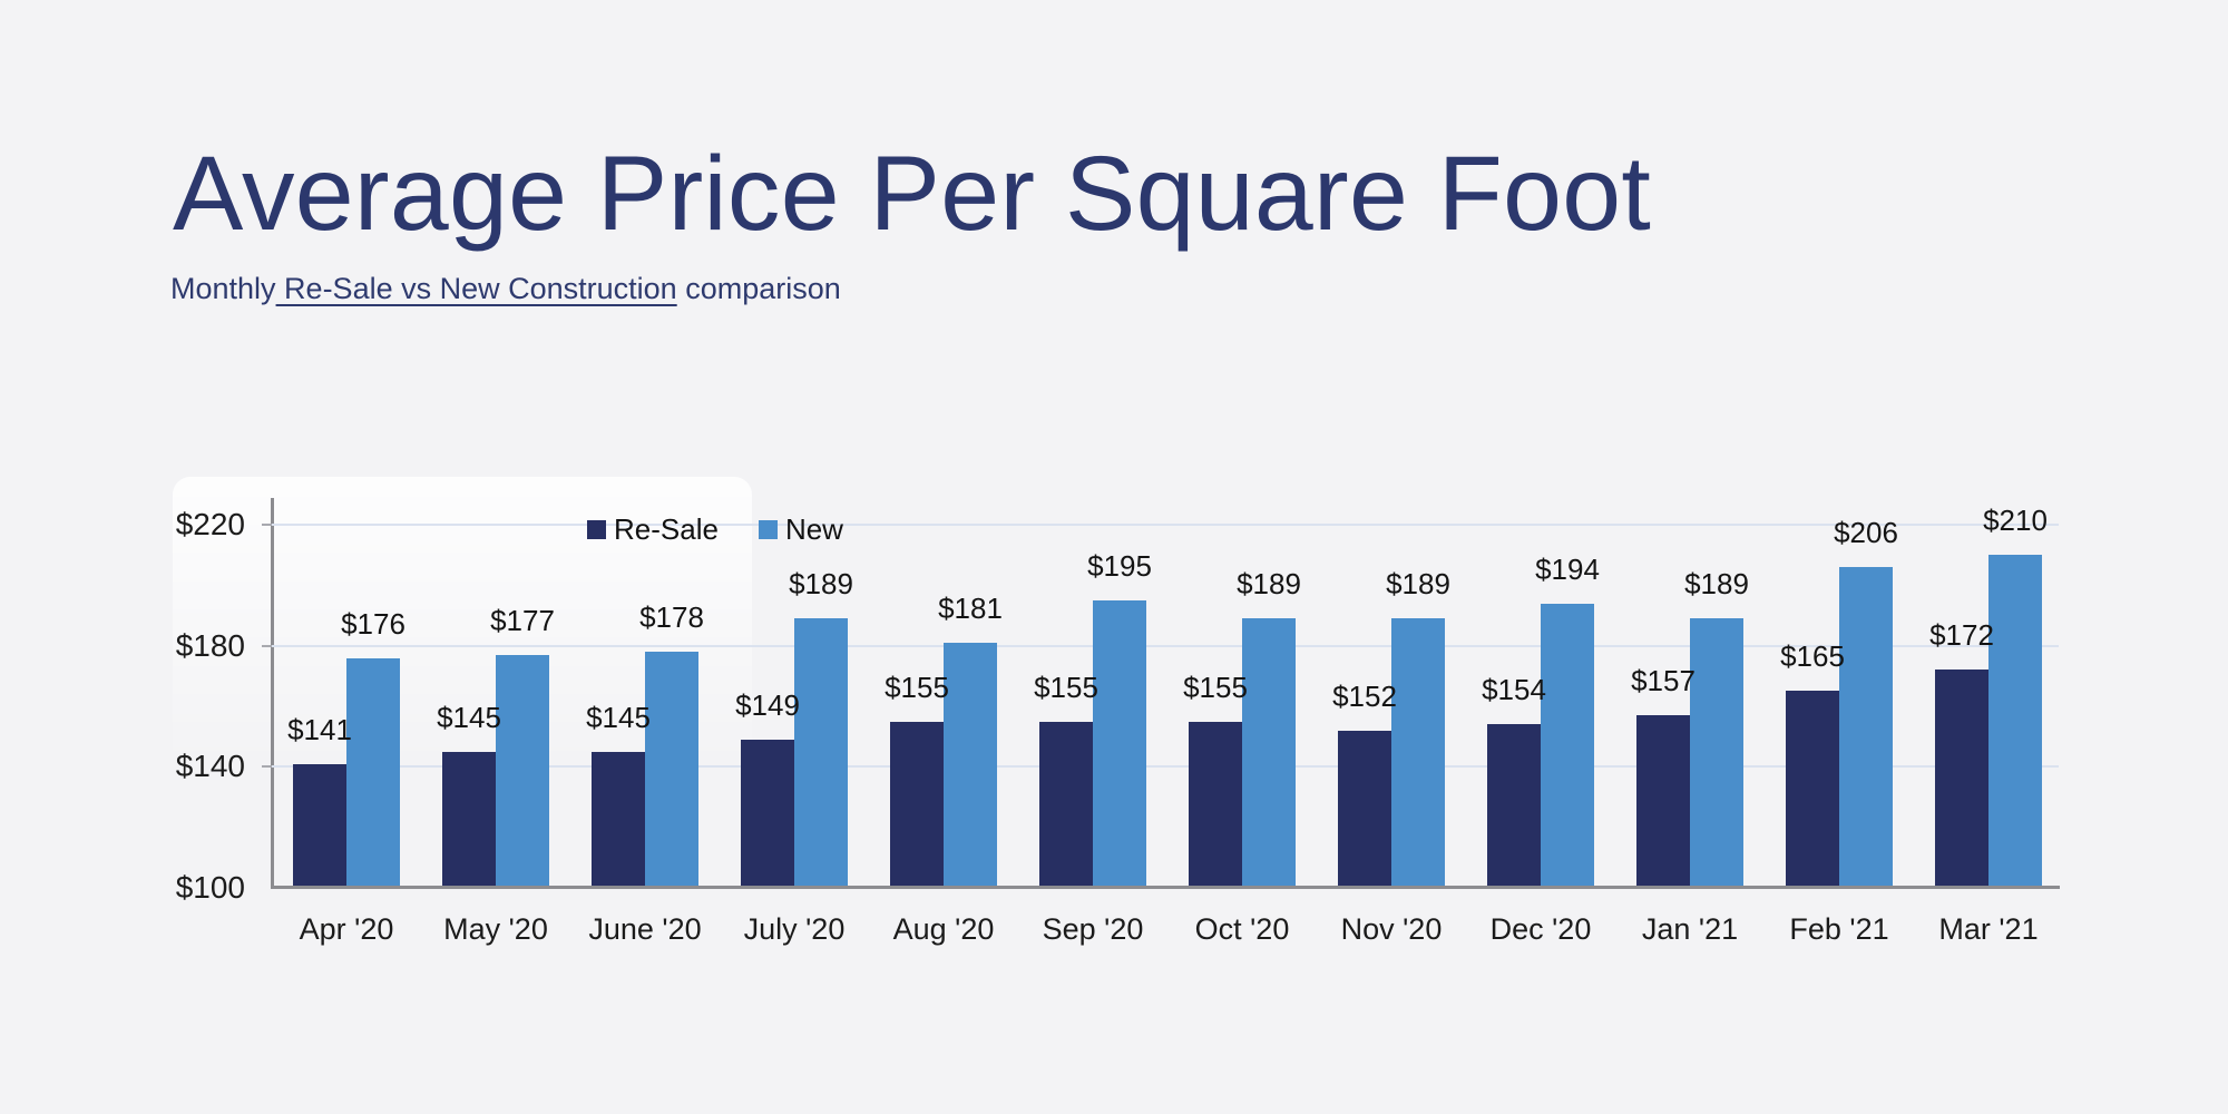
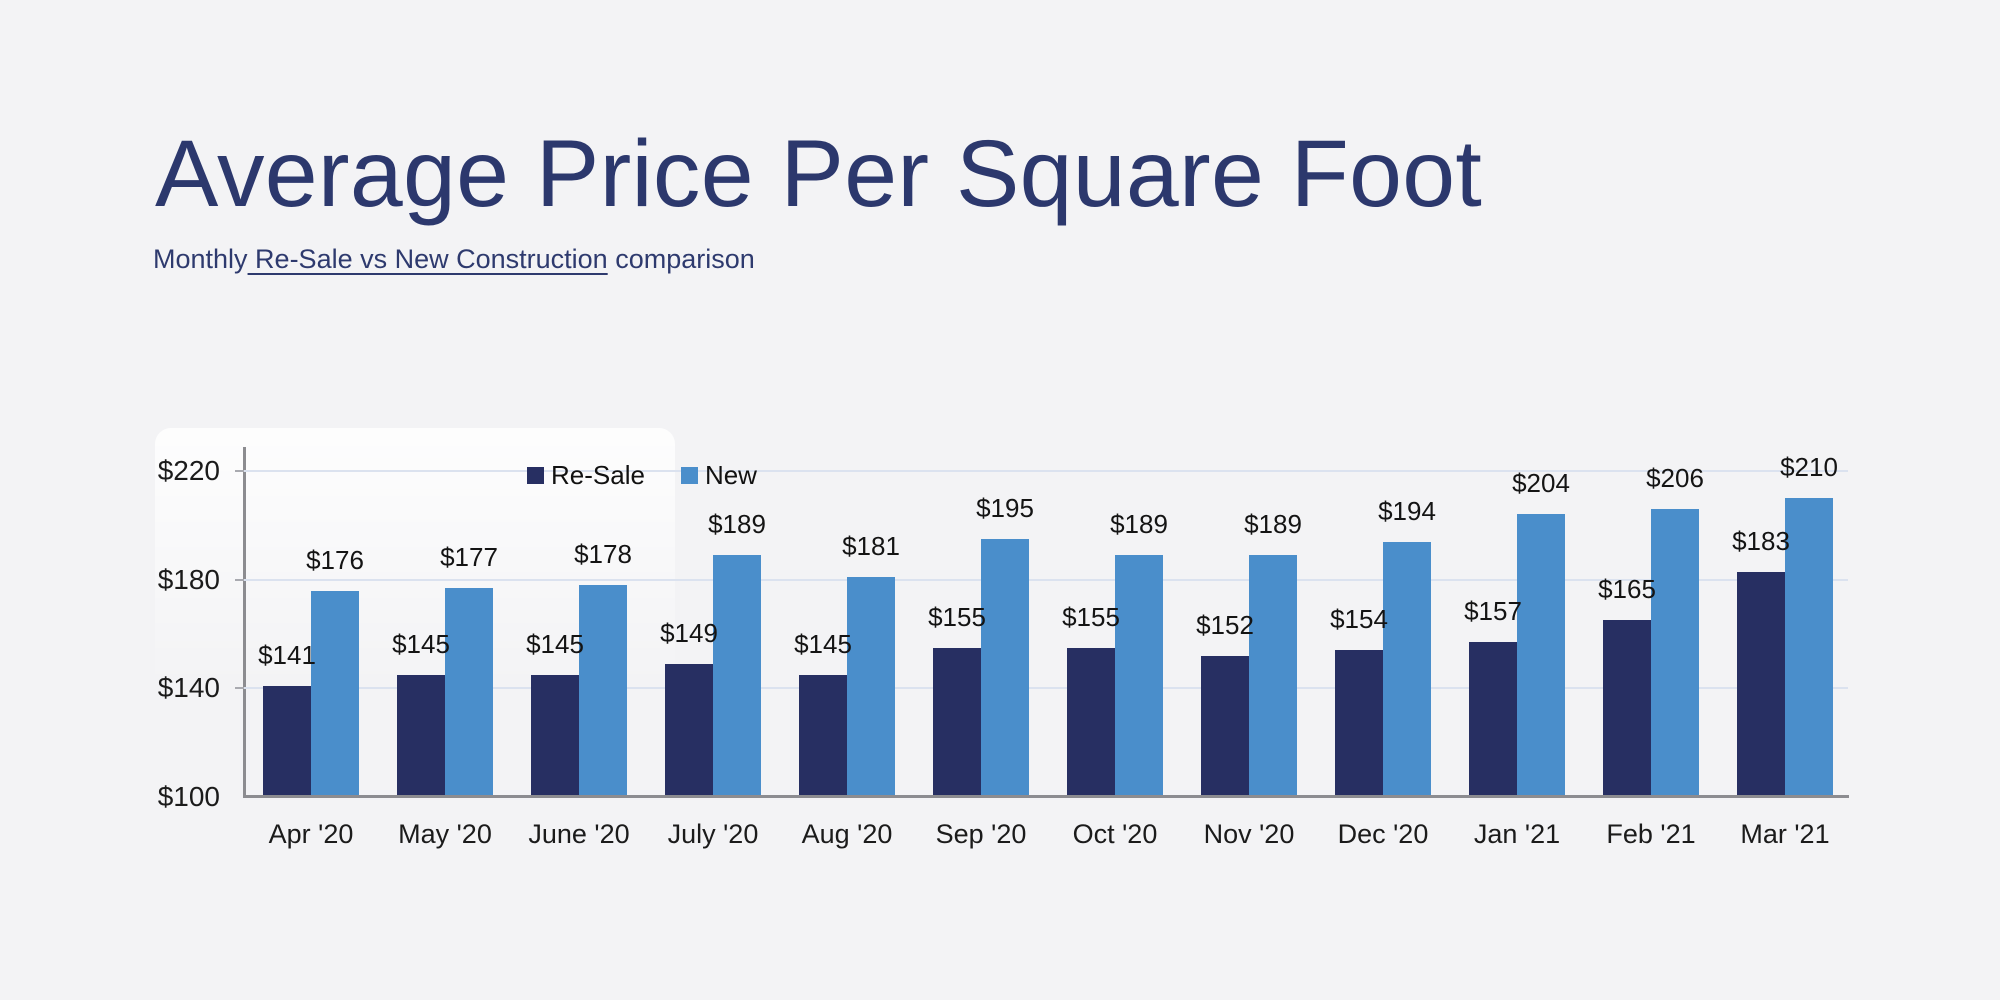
Re-Sale/Aug '20: $155 -> $145
New/Jan '21: $189 -> $204
Re-Sale/Mar '21: $172 -> $183
